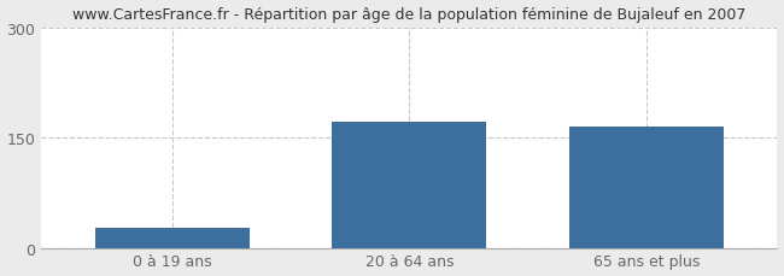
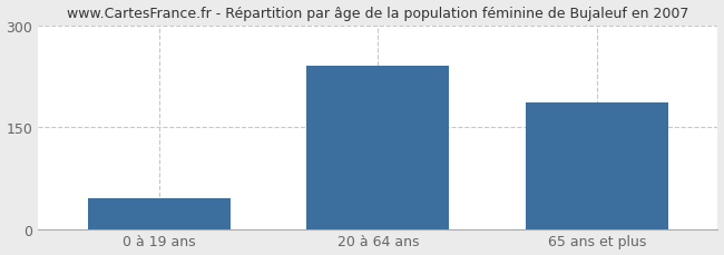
0 à 19 ans: 28 -> 46
20 à 64 ans: 172 -> 240
65 ans et plus: 165 -> 186
